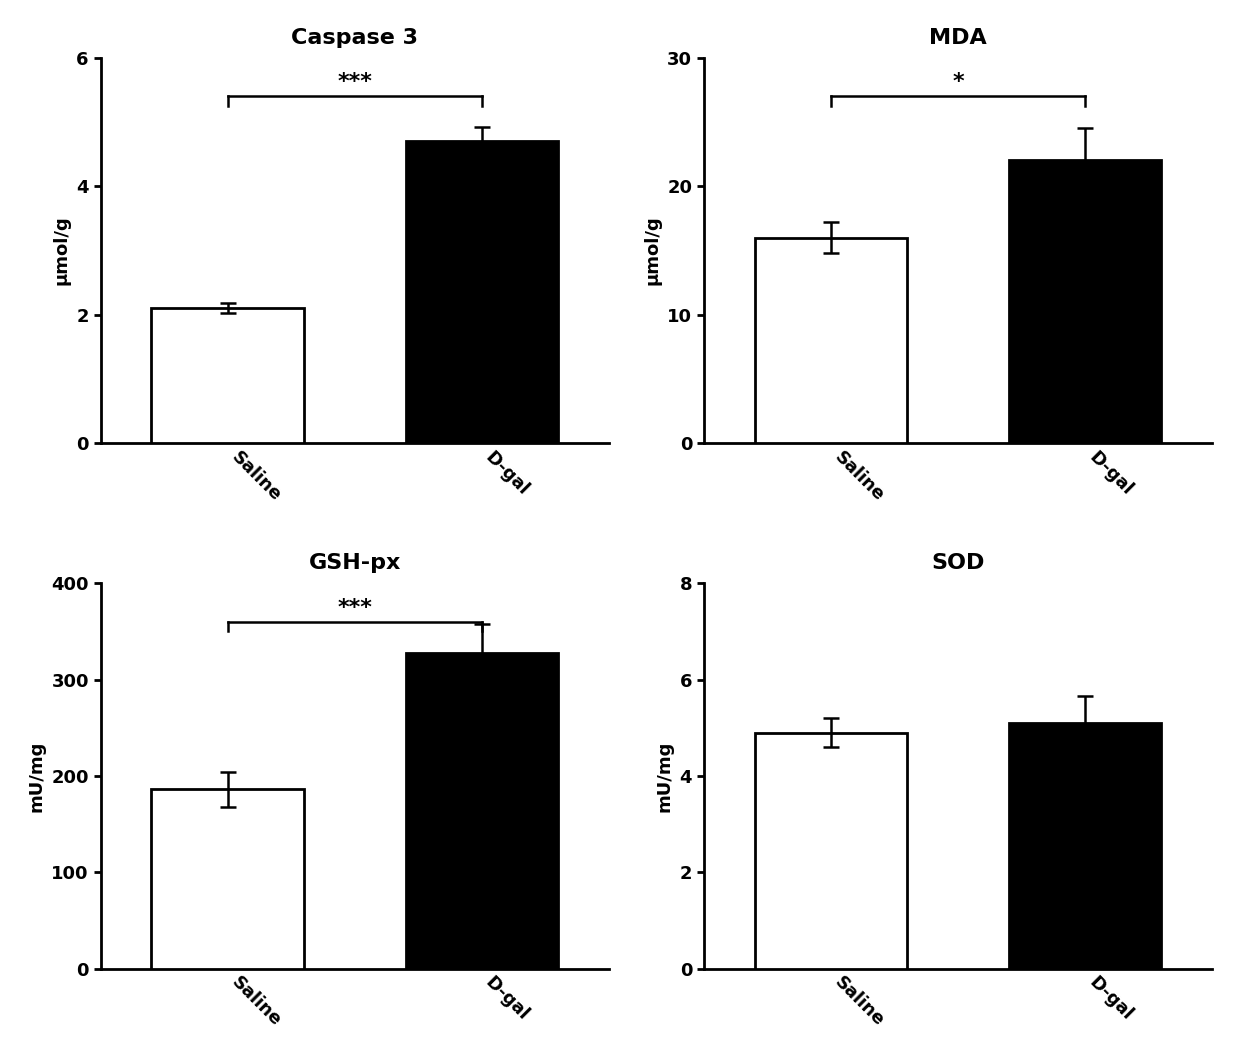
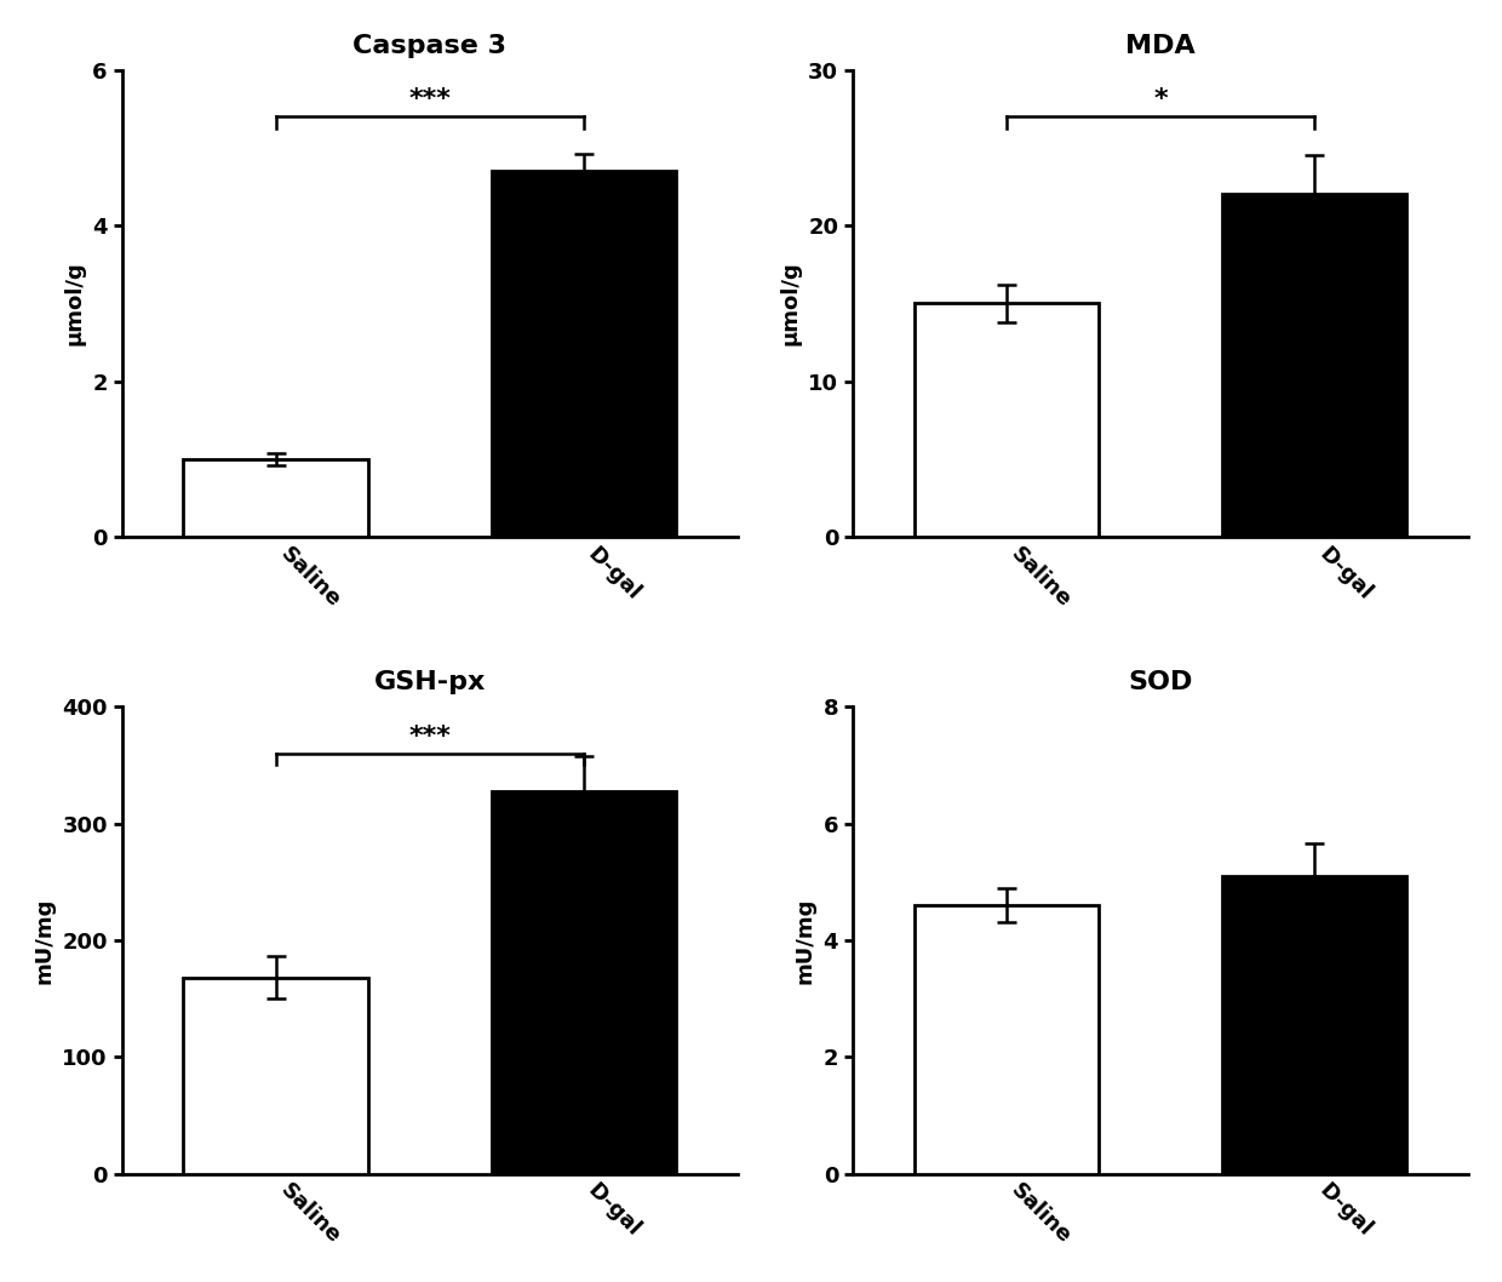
Caspase 3/Saline: 2.1 -> 1.0
MDA/Saline: 16 -> 15
GSH-px/Saline: 186 -> 168
SOD/Saline: 4.9 -> 4.6
